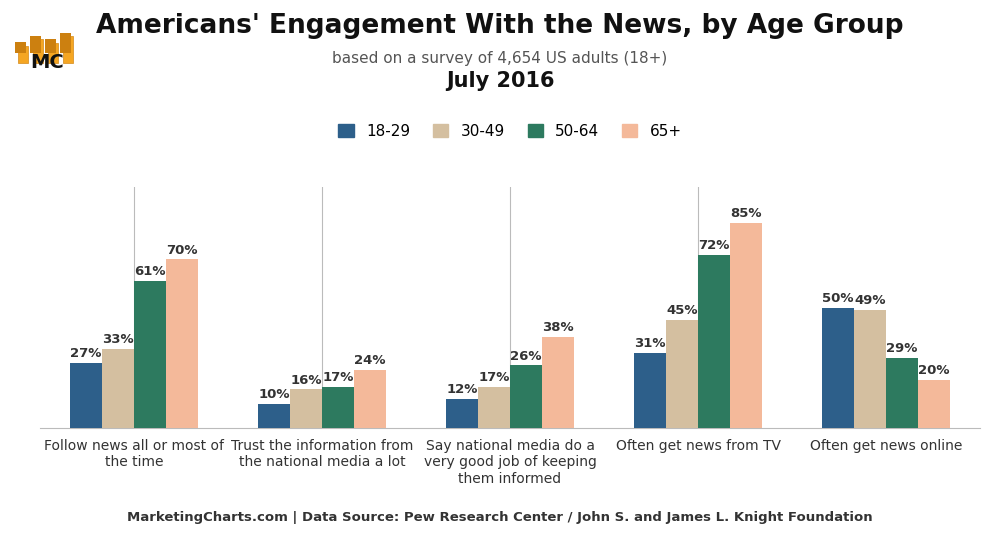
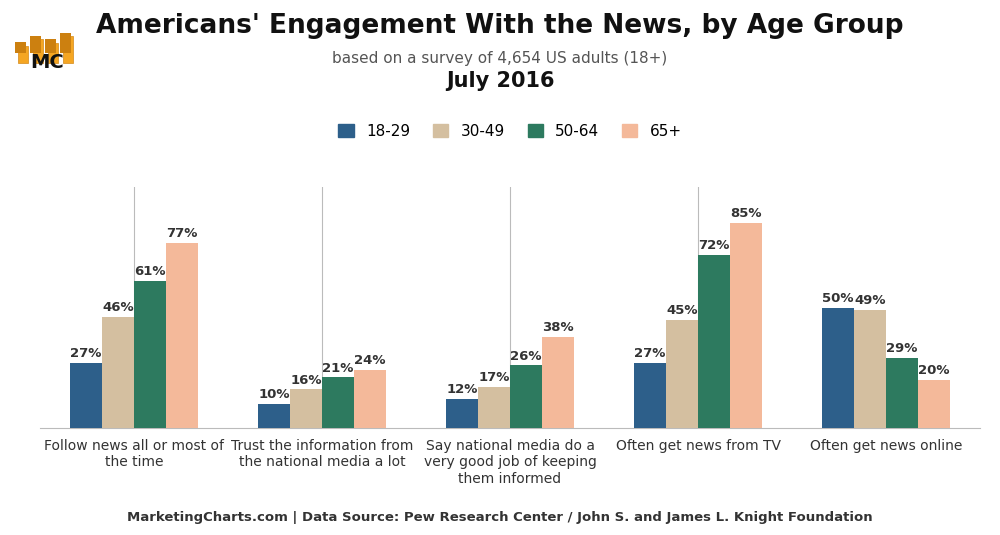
30-49/Follow news all or most of the time: 33% -> 46%
65+/Follow news all or most of the time: 70% -> 77%
50-64/Trust the information from the national media a lot: 17% -> 21%
18-29/Often get news from TV: 31% -> 27%
